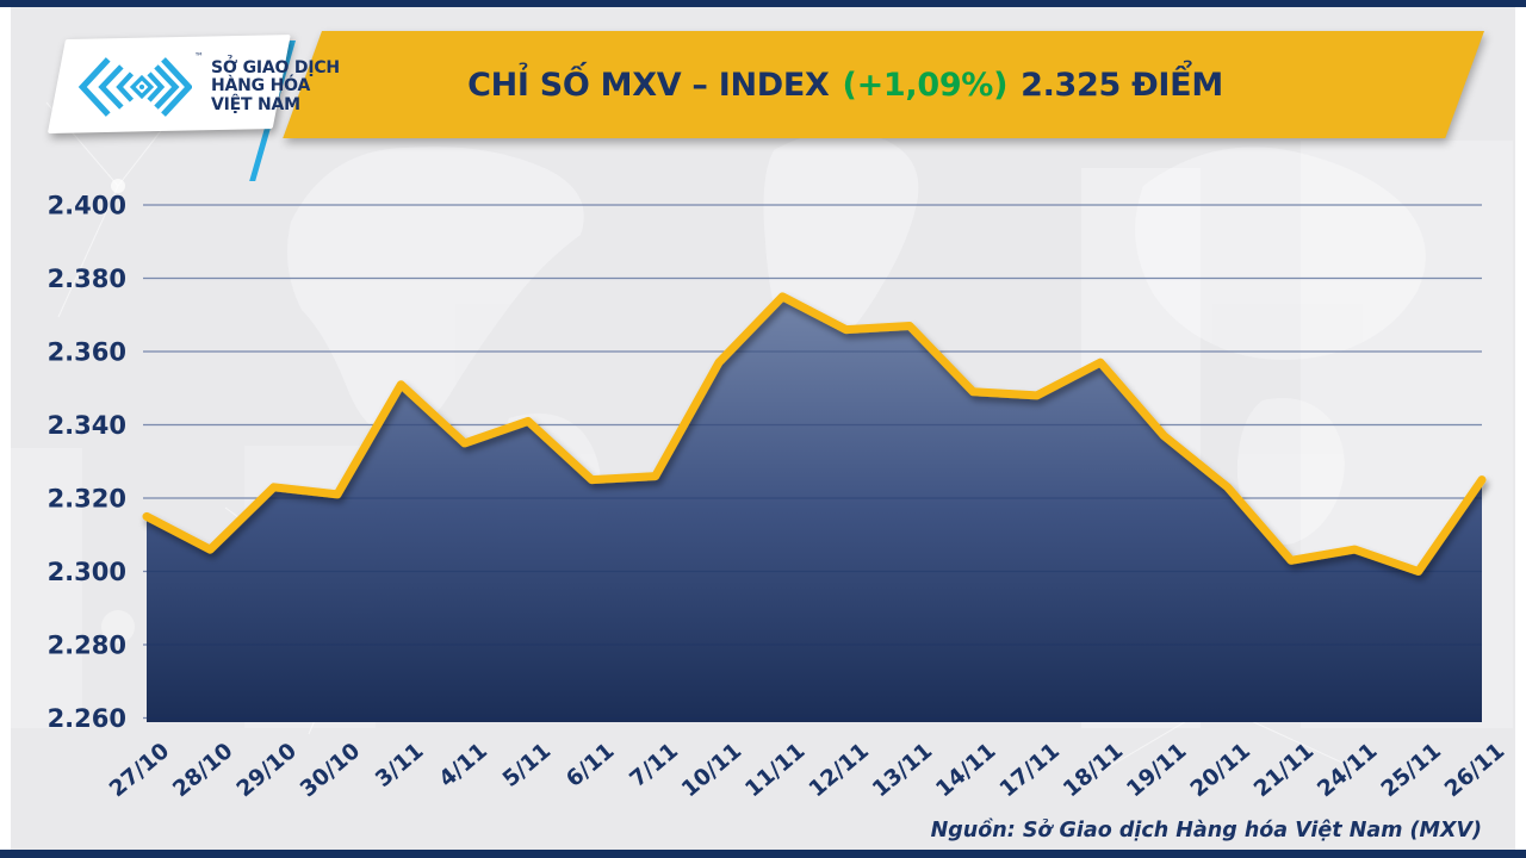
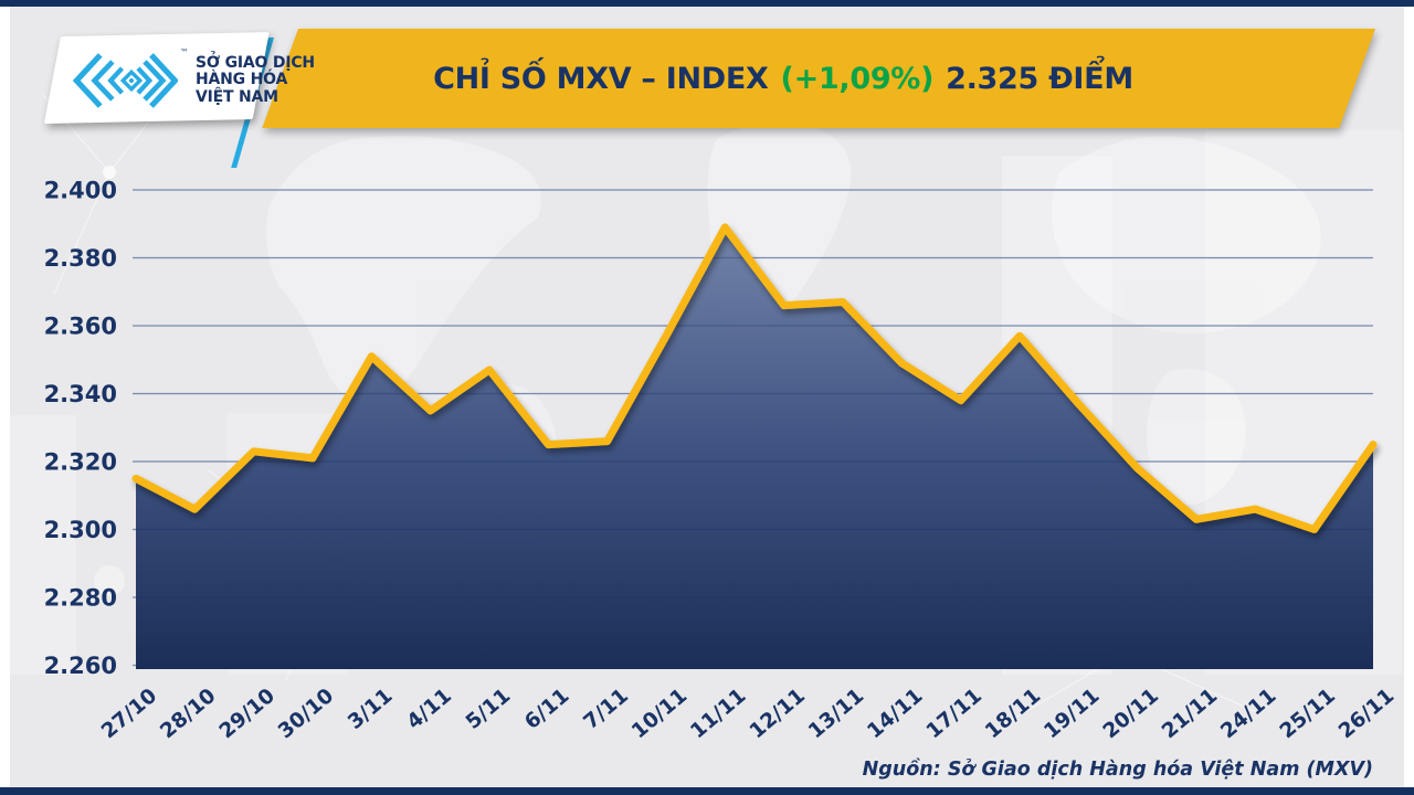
5/11: 2341 -> 2347
11/11: 2375 -> 2389
17/11: 2348 -> 2338
20/11: 2323 -> 2318
